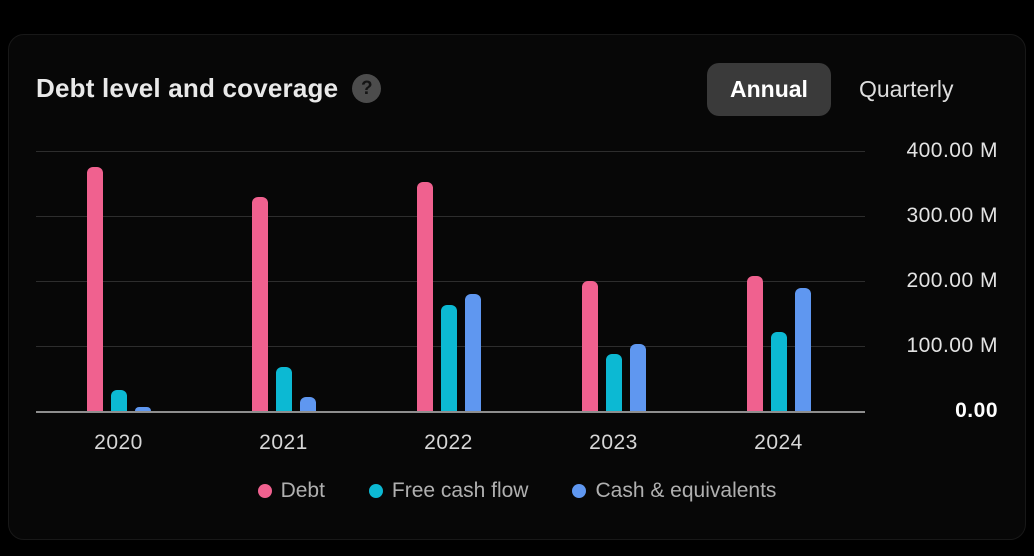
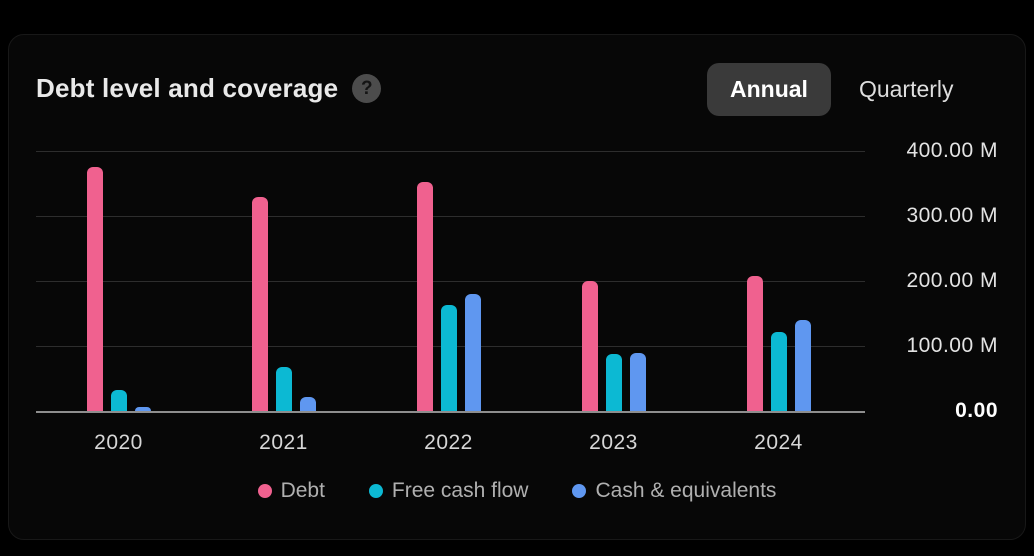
Cash & equivalents/2023: 100M -> 90M
Cash & equivalents/2024: 190M -> 140M
